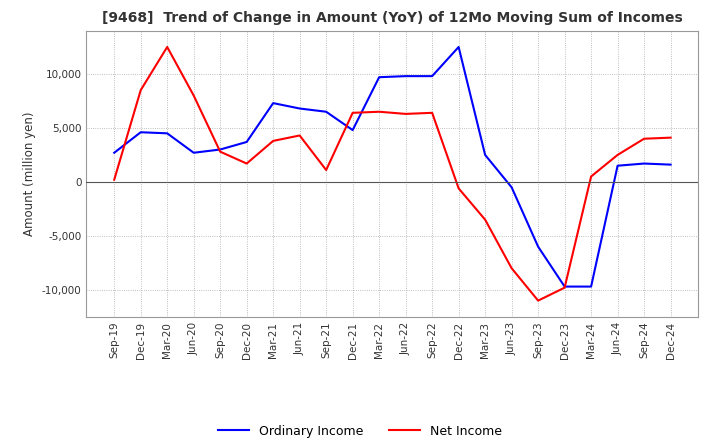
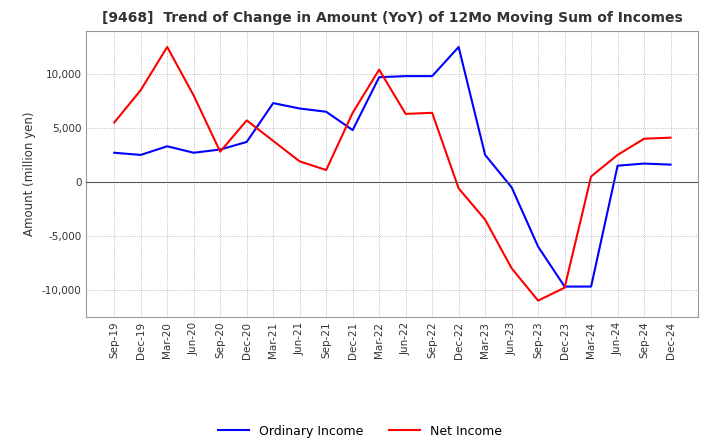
Net Income/Sep-19: 200 -> 5,500
Ordinary Income/Dec-19: 4,600 -> 2,500
Ordinary Income/Mar-20: 4,500 -> 3,300
Net Income/Dec-20: 1,700 -> 5,700
Net Income/Jun-21: 4,300 -> 1,900
Net Income/Mar-22: 6,500 -> 10,400
